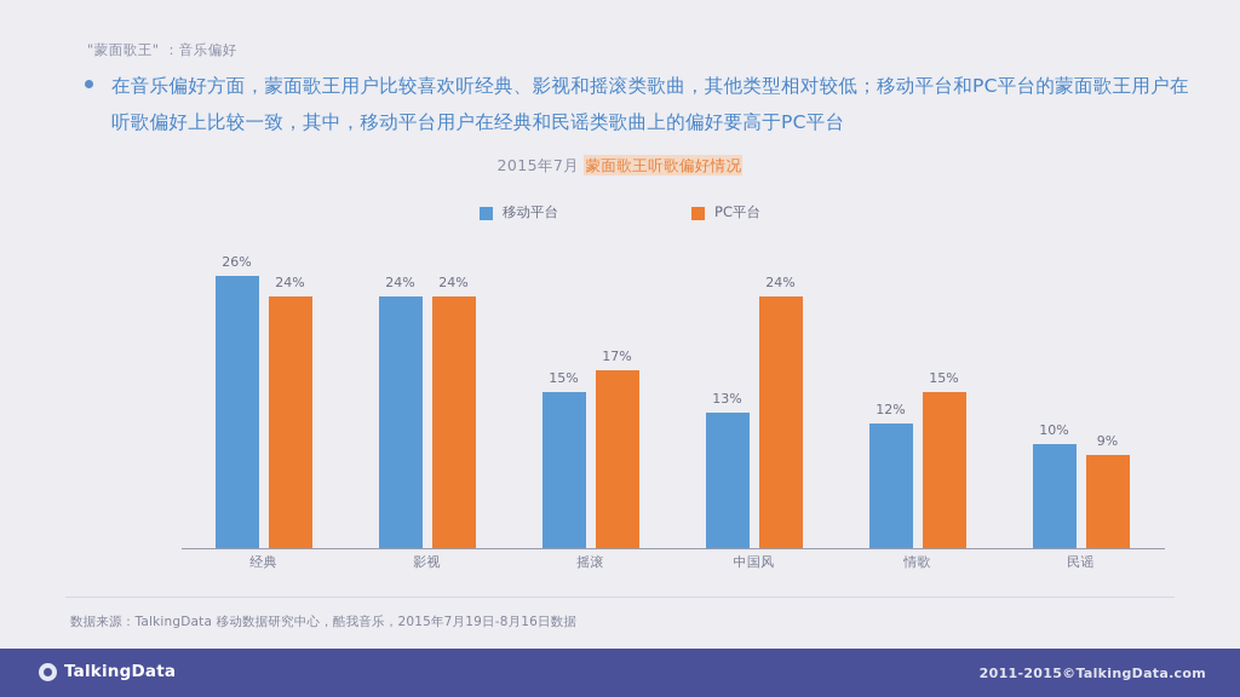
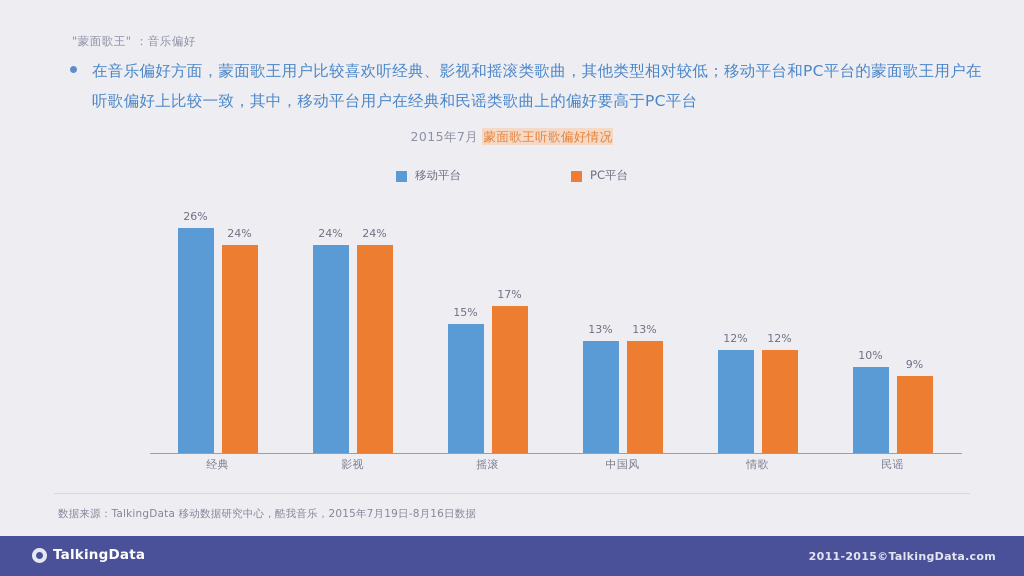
PC平台/中国风: 24% -> 13%
PC平台/情歌: 15% -> 12%
